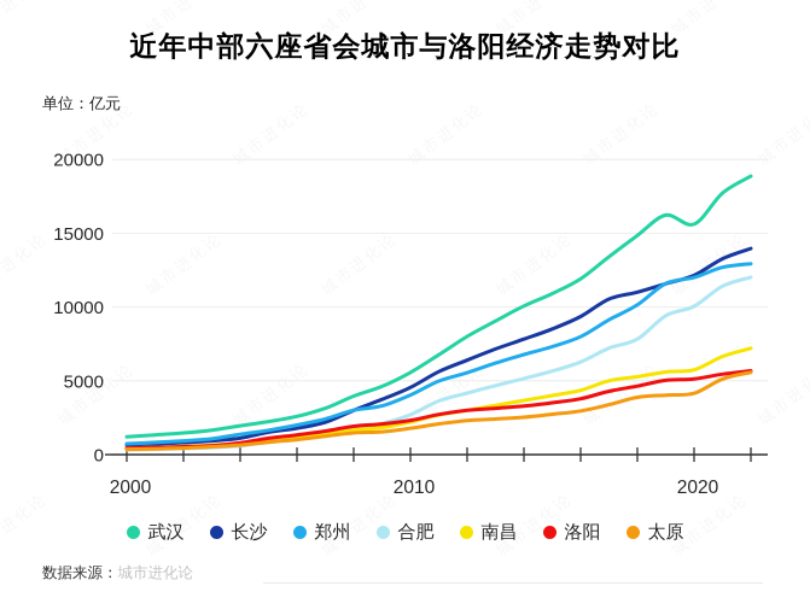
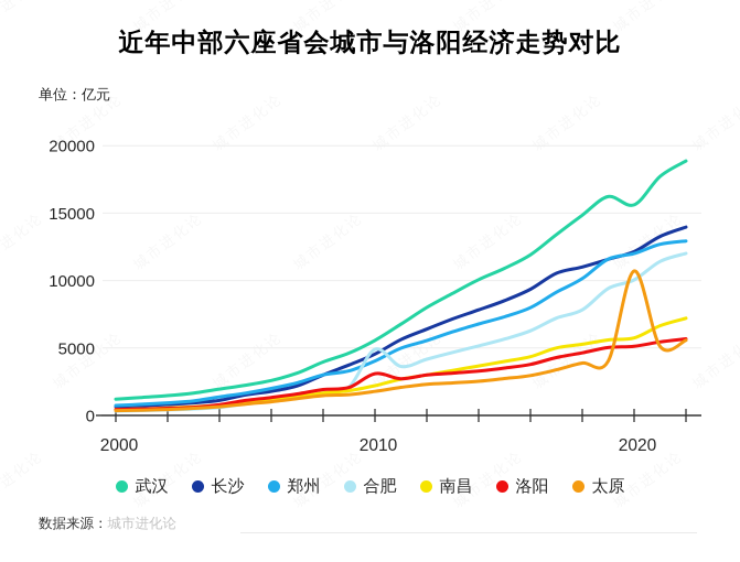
合肥/2010: 2700 -> 4900
洛阳/2010: 2300 -> 3100
太原/2020: 4200 -> 10700
